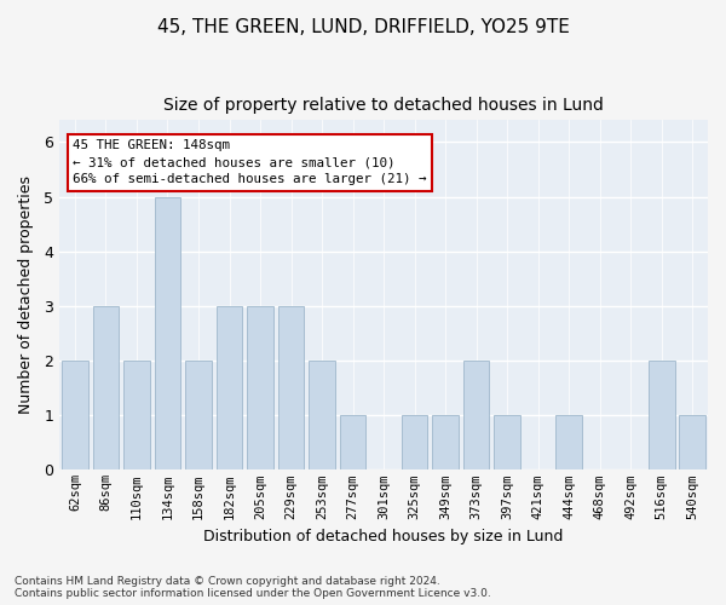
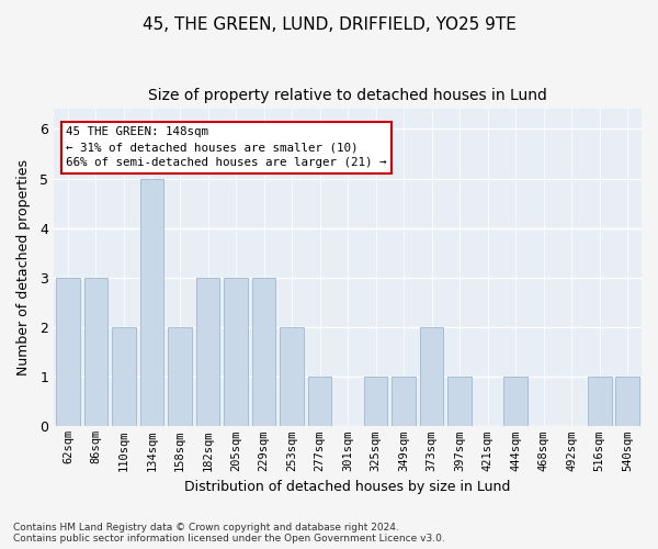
62sqm: 2 -> 3
516sqm: 2 -> 1
